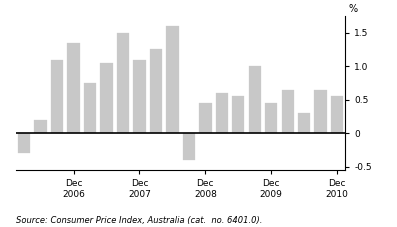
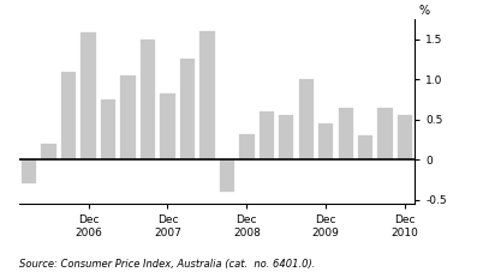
Dec 2006: 1.35 -> 1.58
Dec 2007: 1.10 -> 0.82
Dec 2008: 0.45 -> 0.32
